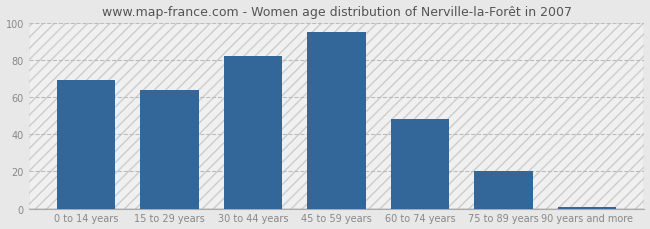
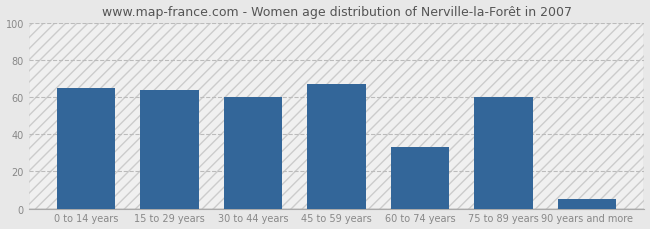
0 to 14 years: 69 -> 65
30 to 44 years: 82 -> 60
45 to 59 years: 95 -> 67
60 to 74 years: 48 -> 33
75 to 89 years: 20 -> 60
90 years and more: 1 -> 5
